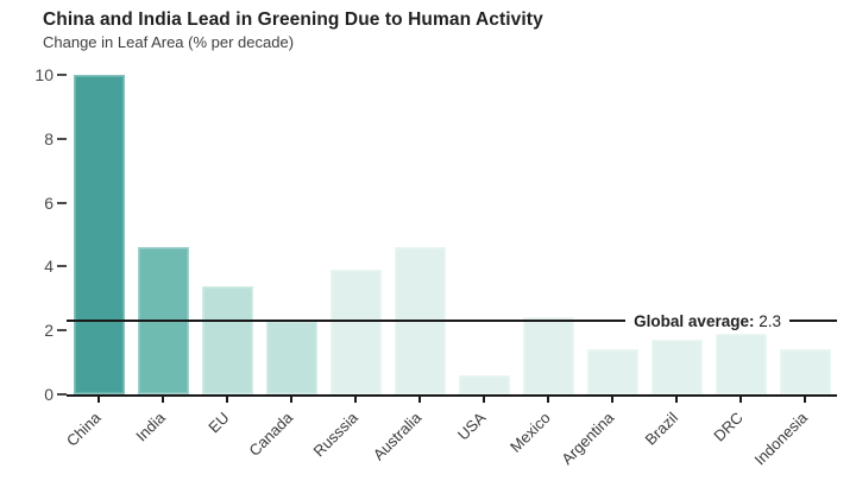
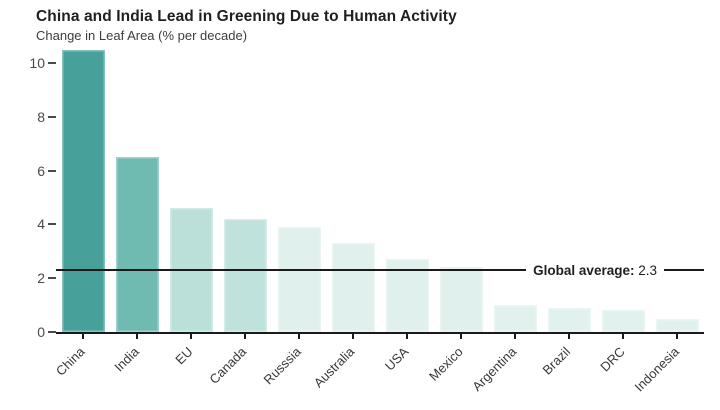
China: 10.0 -> 10.5
India: 4.6 -> 6.5
EU: 3.4 -> 4.6
Canada: 2.3 -> 4.2
Australia: 4.6 -> 3.3
USA: 0.6 -> 2.7
Argentina: 1.4 -> 1.0
Brazil: 1.7 -> 0.9
DRC: 1.9 -> 0.8
Indonesia: 1.4 -> 0.5
